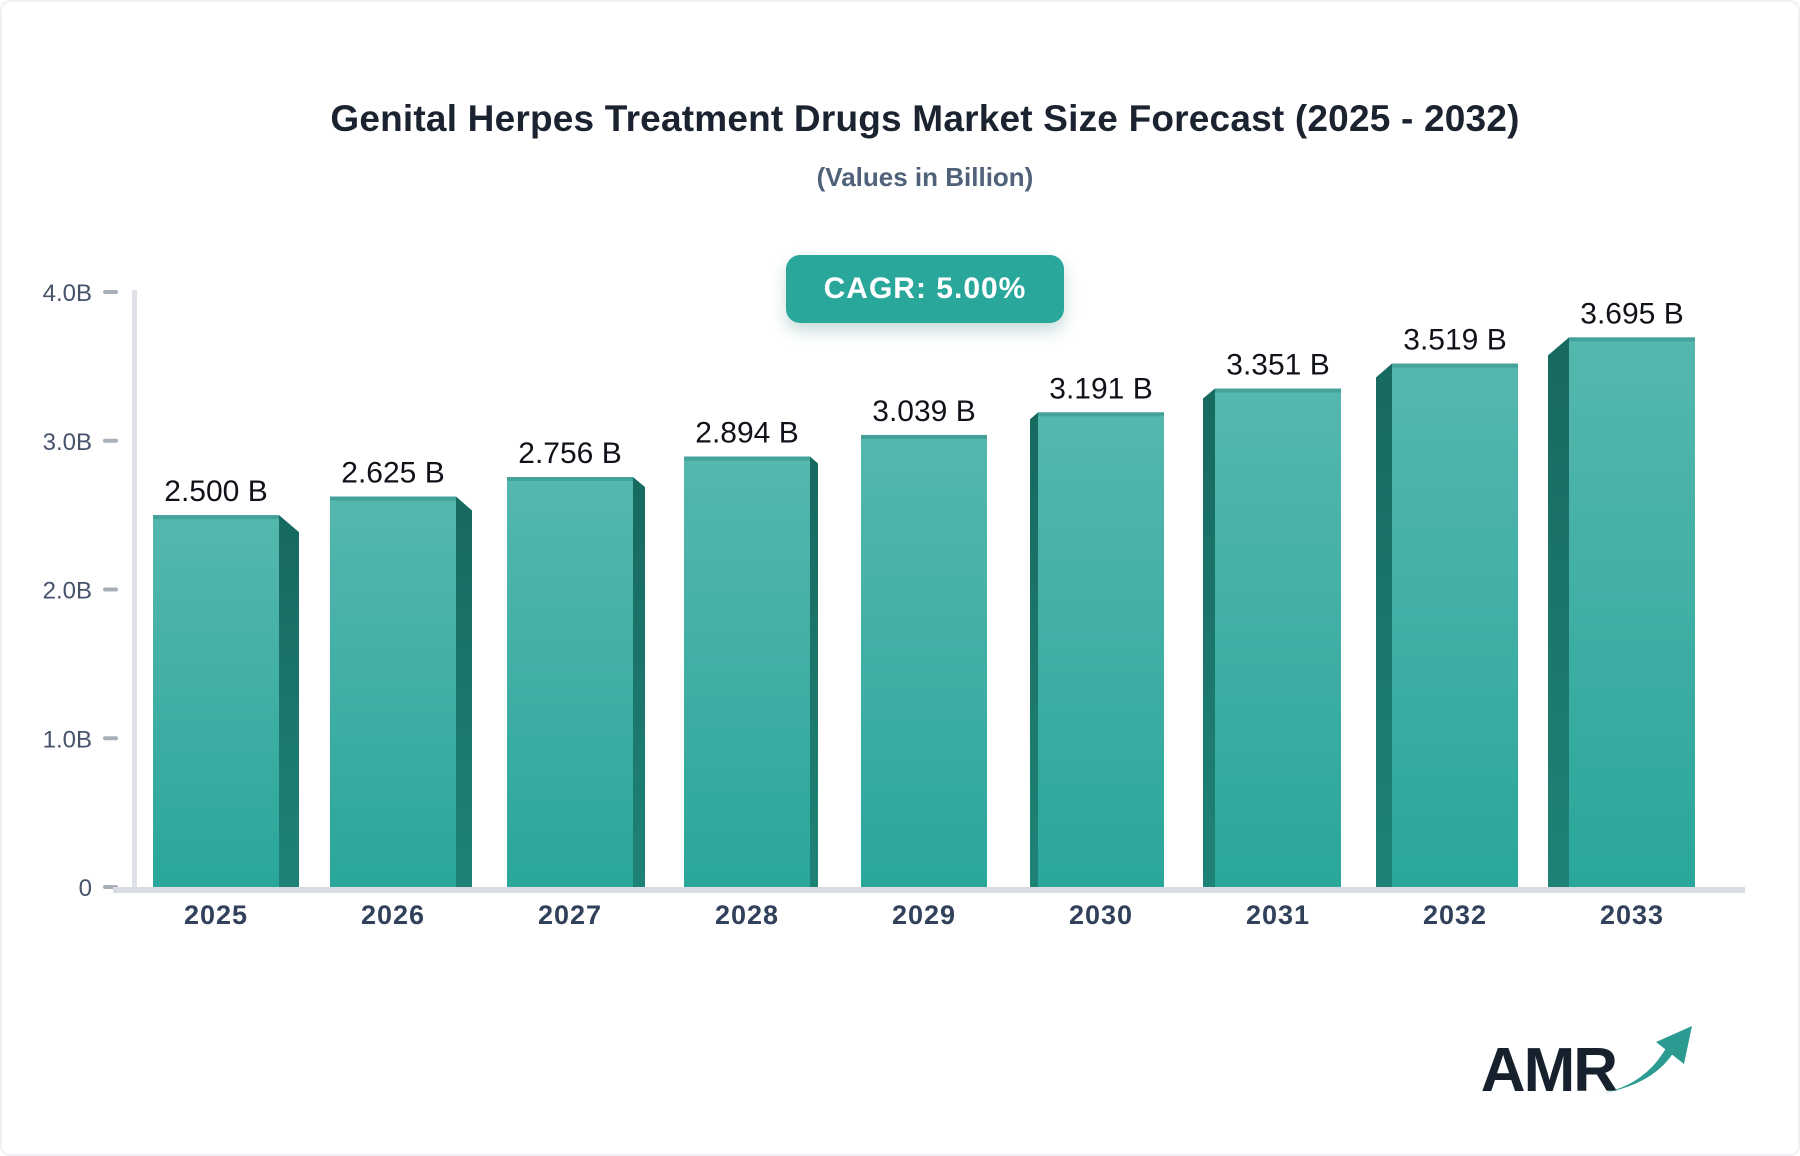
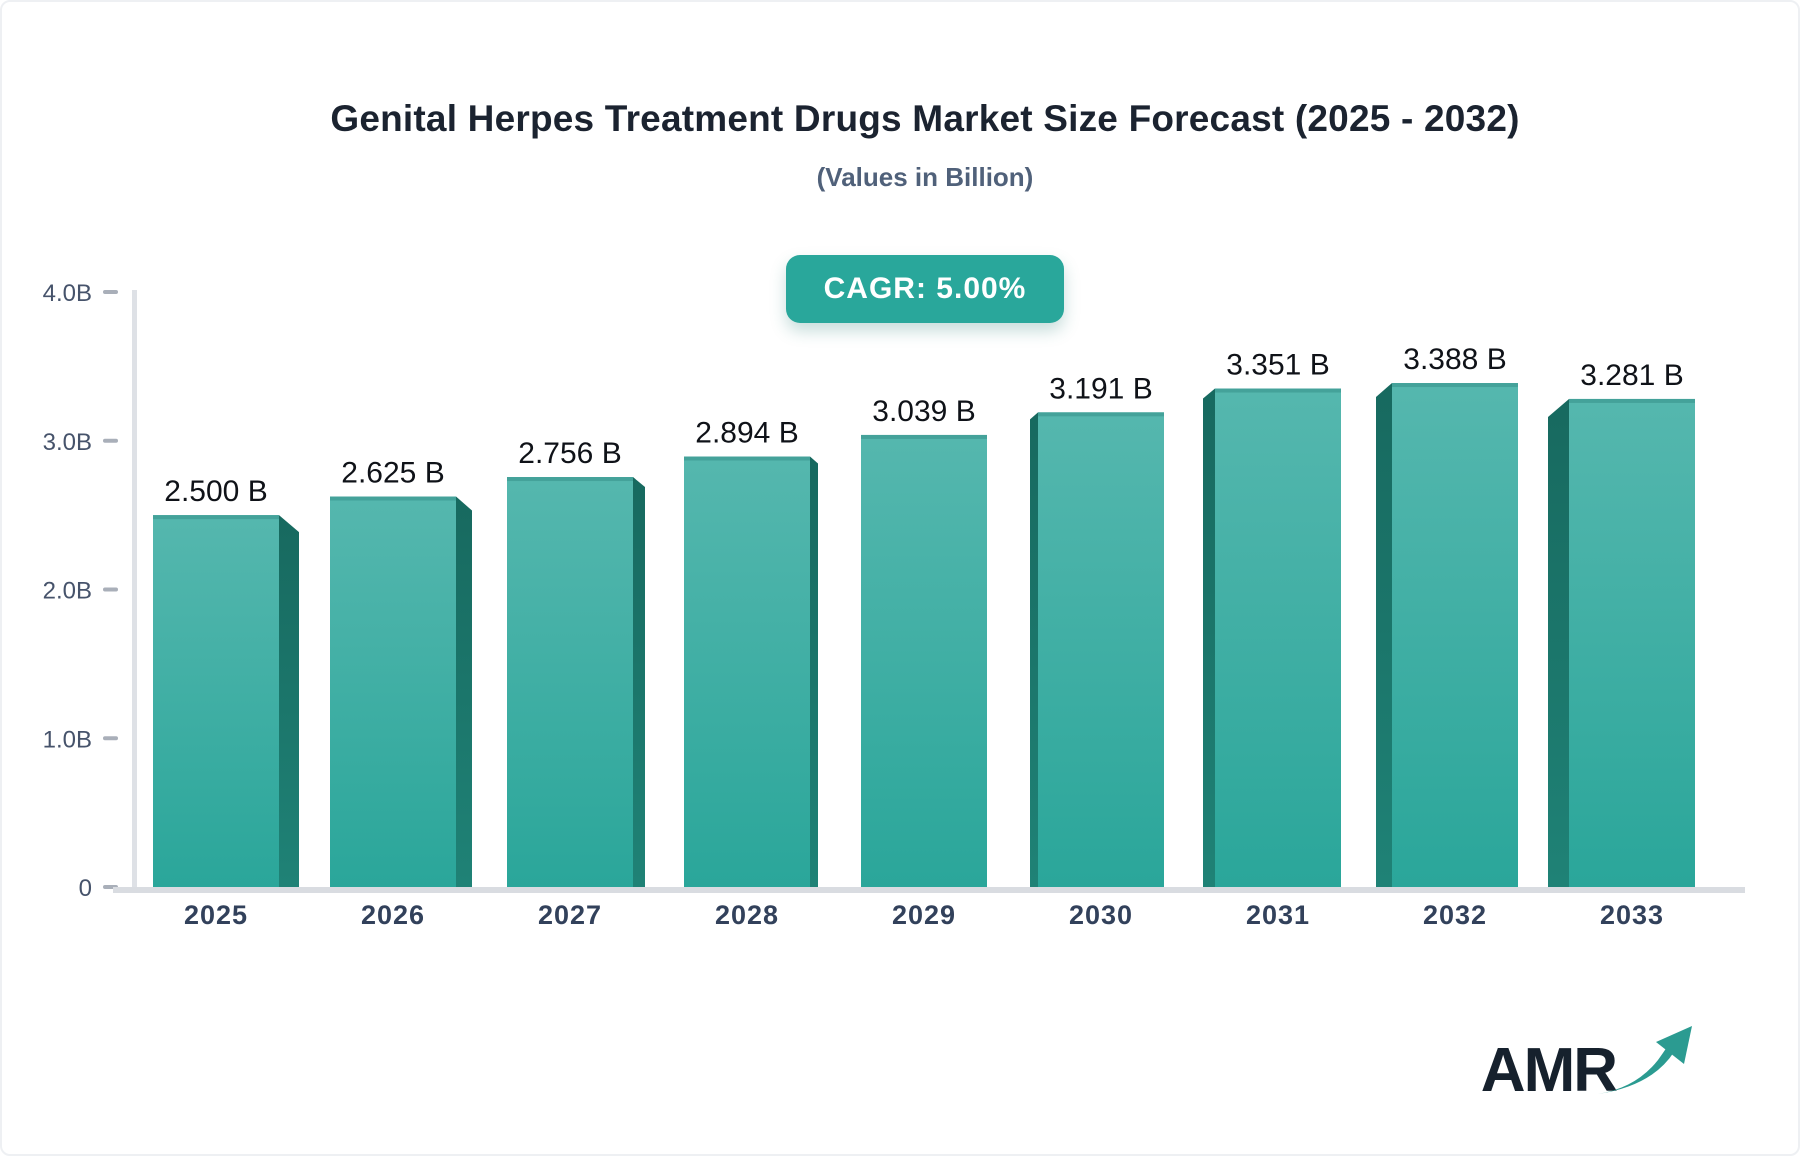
2032: 3.519 -> 3.388
2033: 3.695 -> 3.281
